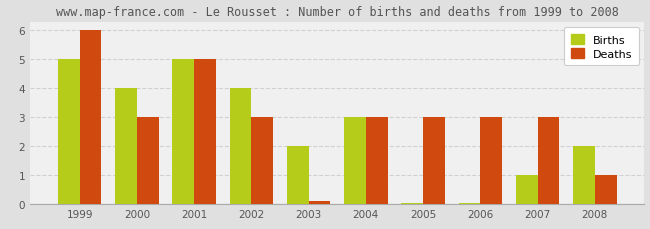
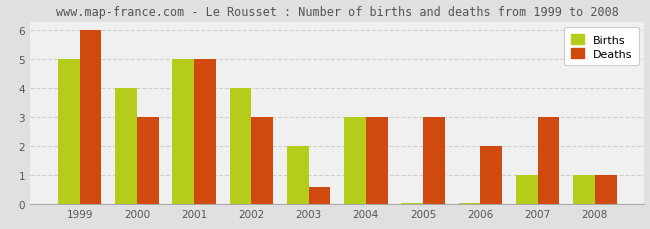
Deaths/2003: 0.1 -> 0.6
Deaths/2006: 3.0 -> 2.0
Births/2008: 2.00 -> 1.00
